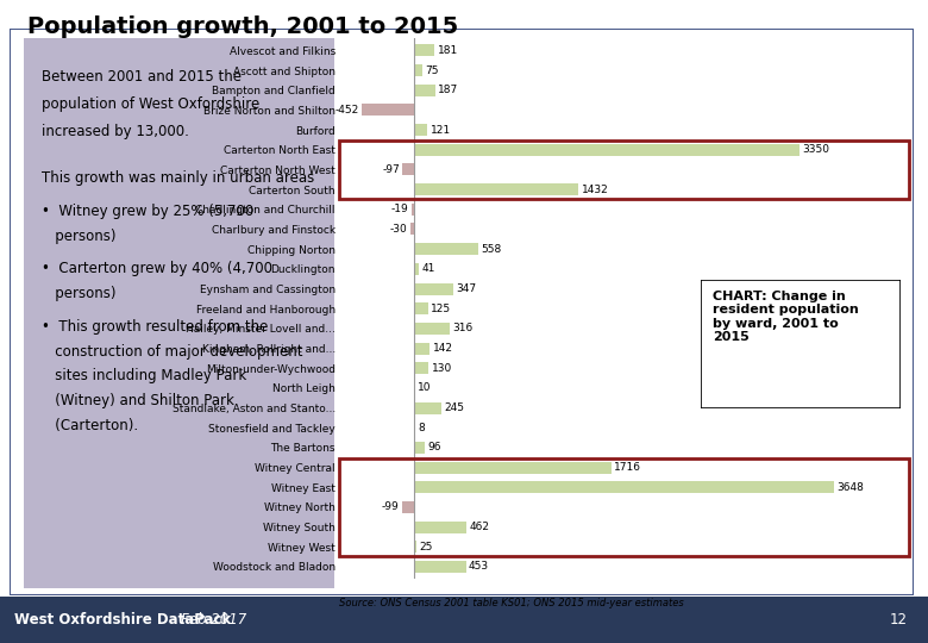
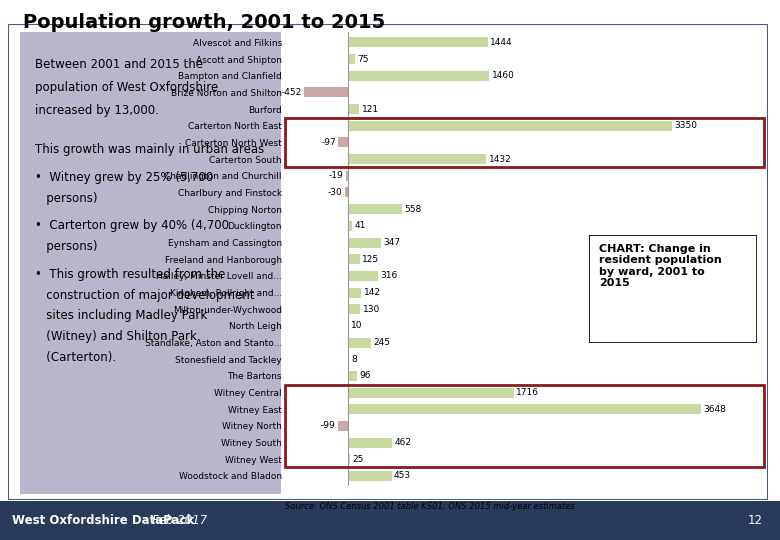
Alvescot and Filkins: 181 -> 1444
Bampton and Clanfield: 187 -> 1460
